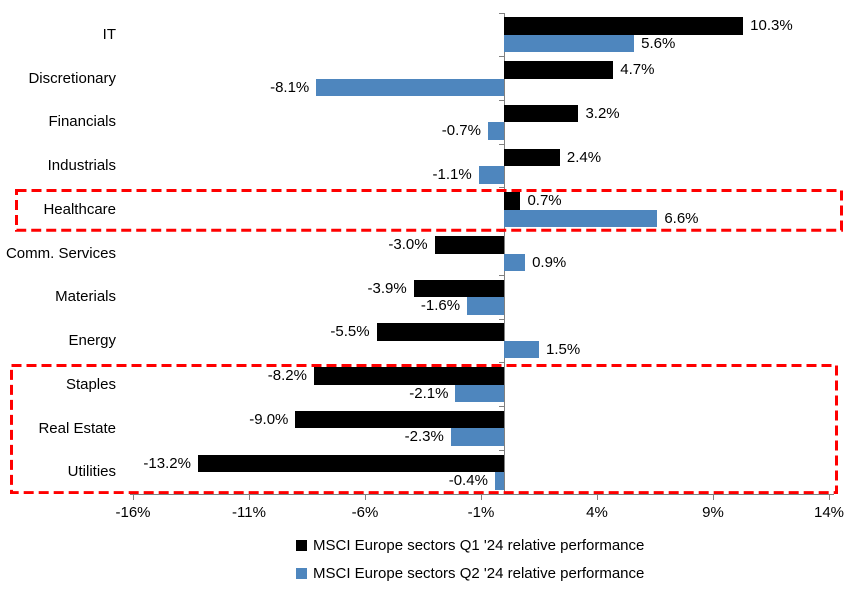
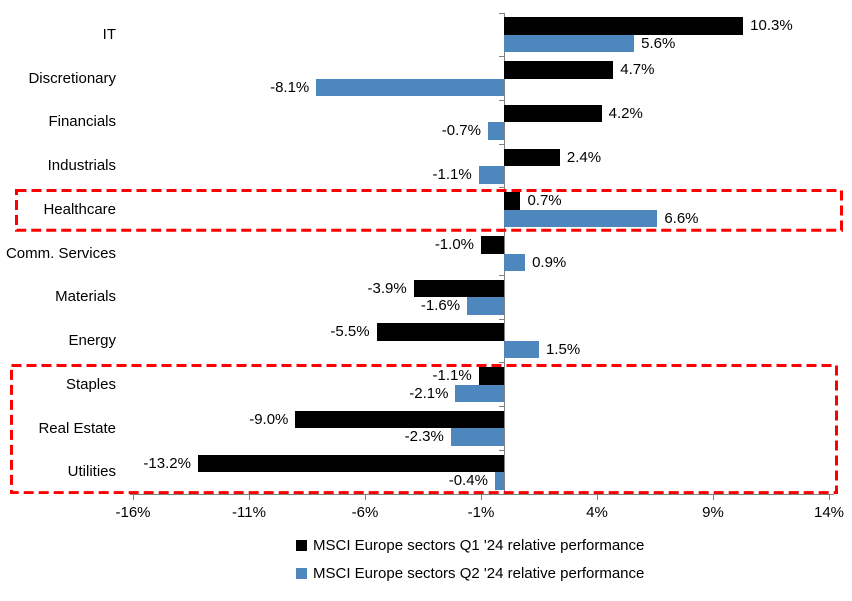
MSCI Europe sectors Q1 '24 relative performance/Financials: 3.2% -> 4.2%
MSCI Europe sectors Q1 '24 relative performance/Comm. Services: -3.0% -> -1.0%
MSCI Europe sectors Q1 '24 relative performance/Staples: -8.2% -> -1.1%
